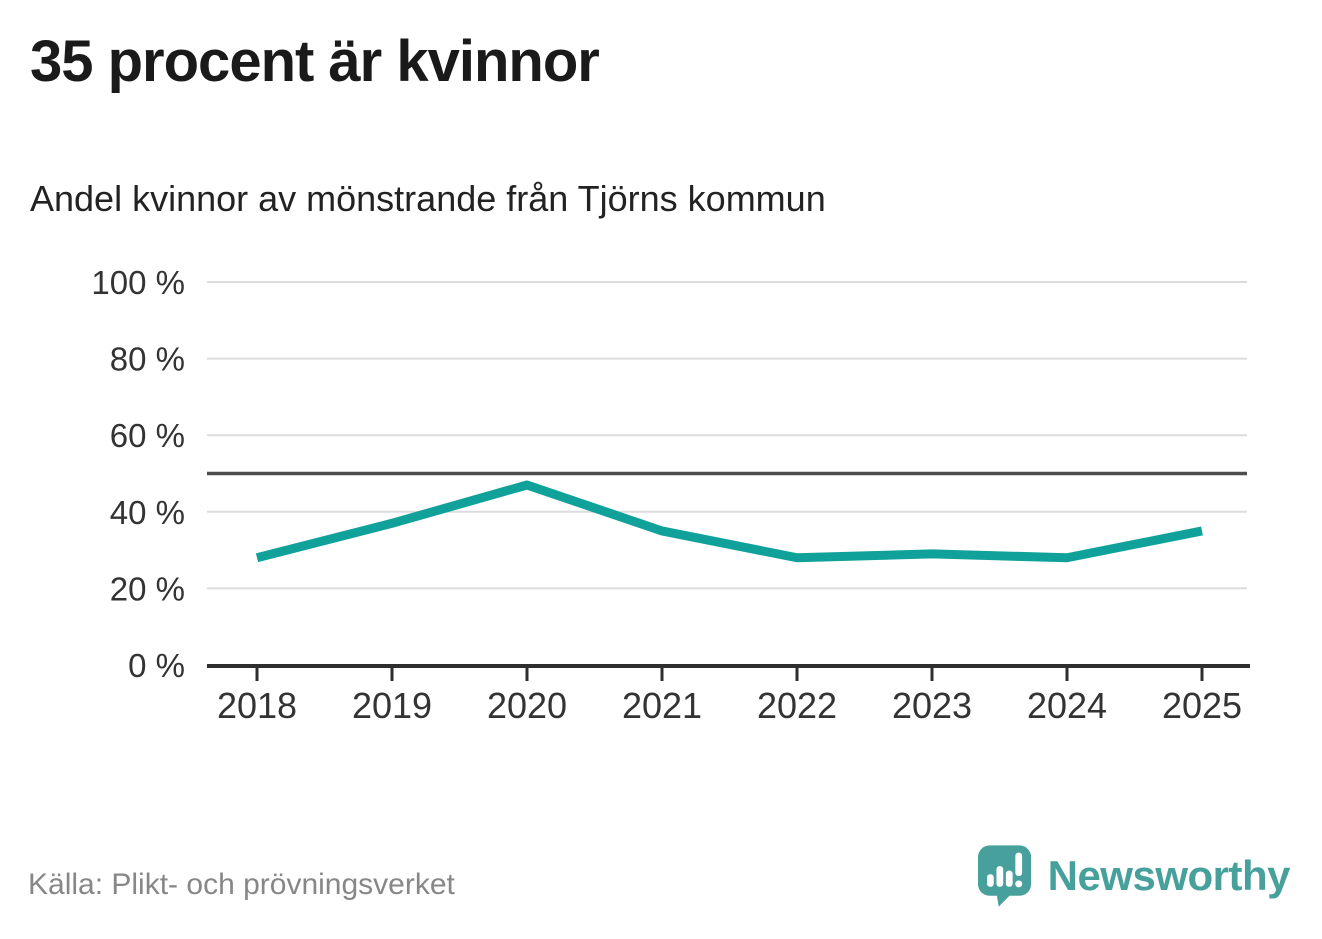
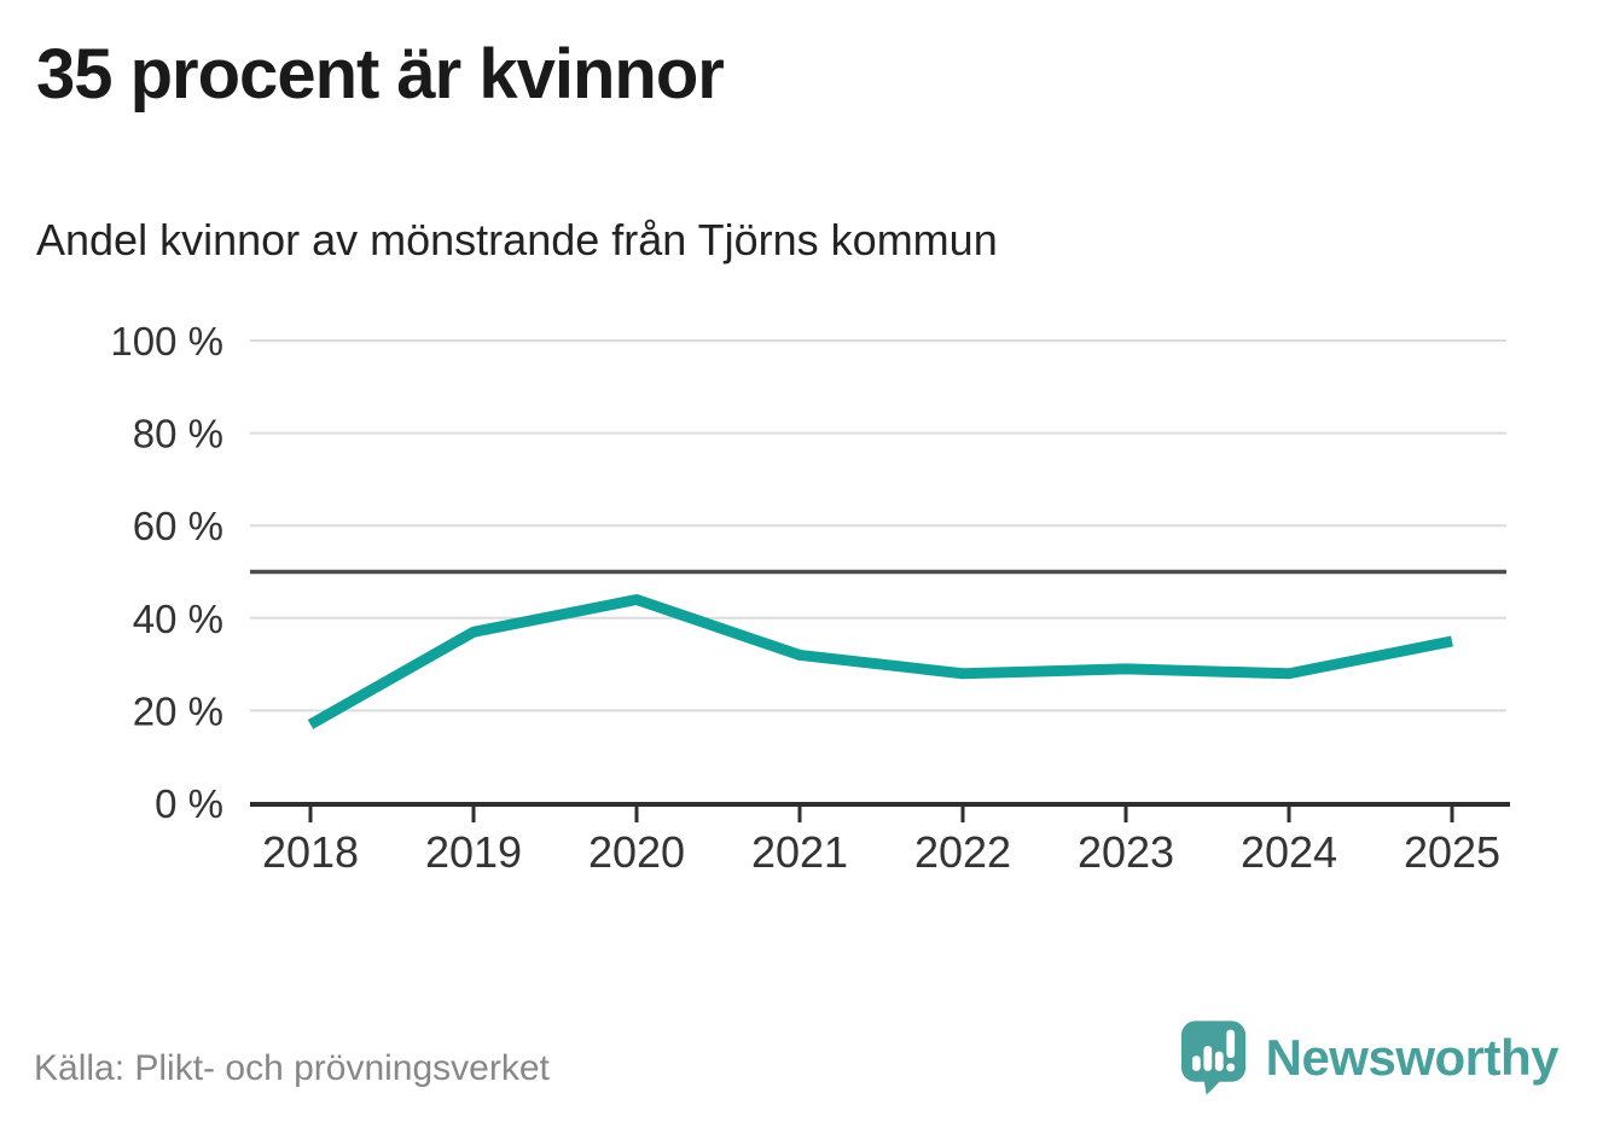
2018: 28% -> 17%
2020: 47% -> 44%
2021: 35% -> 32%
